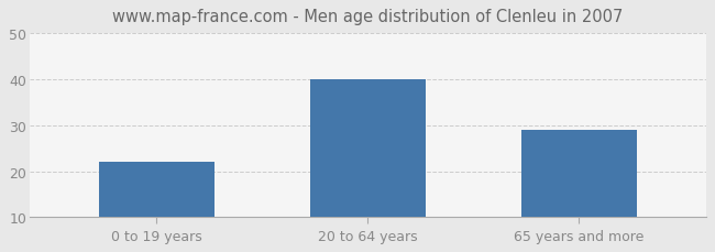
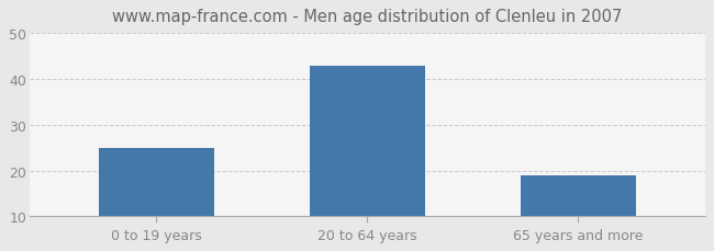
0 to 19 years: 22 -> 25
20 to 64 years: 40 -> 43
65 years and more: 29 -> 19
